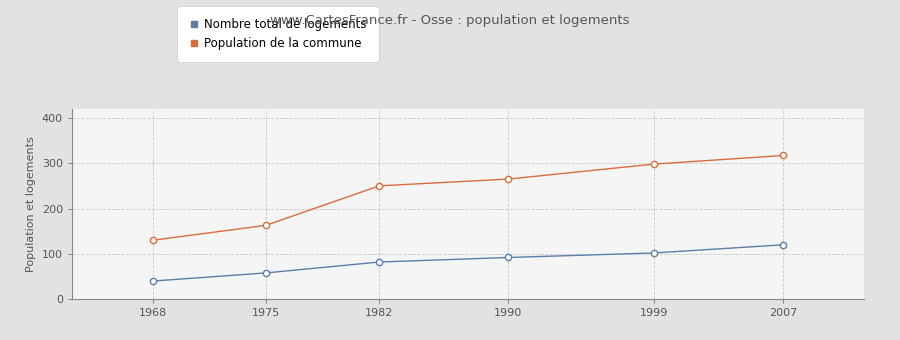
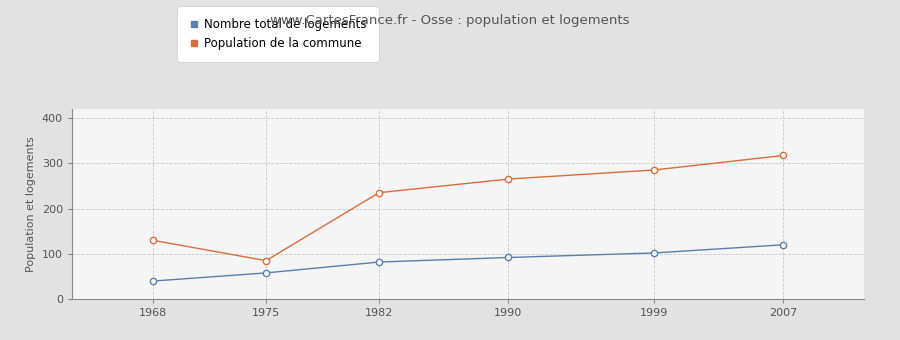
Population de la commune/1975: 163 -> 85
Population de la commune/1982: 250 -> 235
Population de la commune/1999: 298 -> 285
